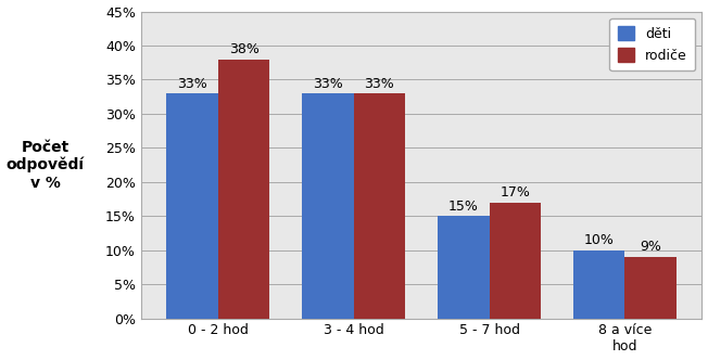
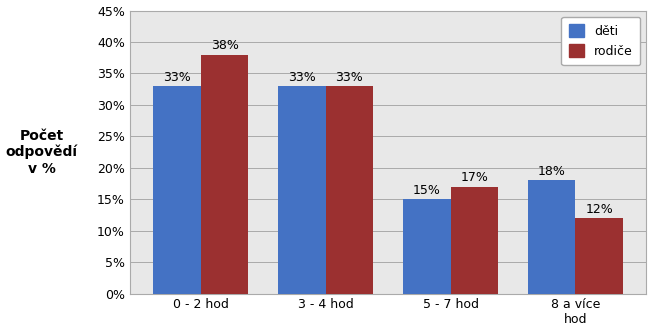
děti/8 a více hod: 10% -> 18%
rodiče/8 a více hod: 9% -> 12%
